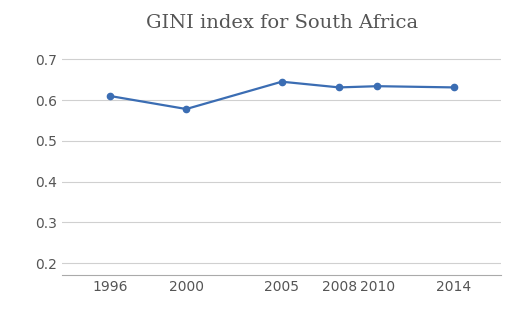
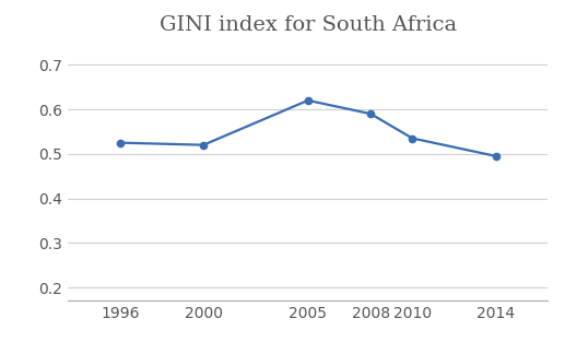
1996: 0.610 -> 0.525
2000: 0.578 -> 0.520
2005: 0.645 -> 0.620
2008: 0.631 -> 0.590
2010: 0.634 -> 0.535
2014: 0.631 -> 0.495
